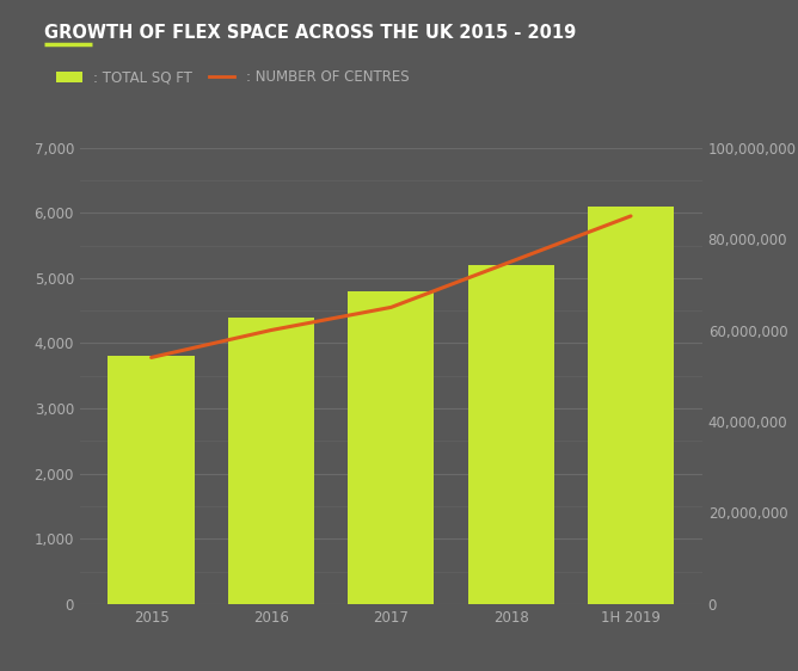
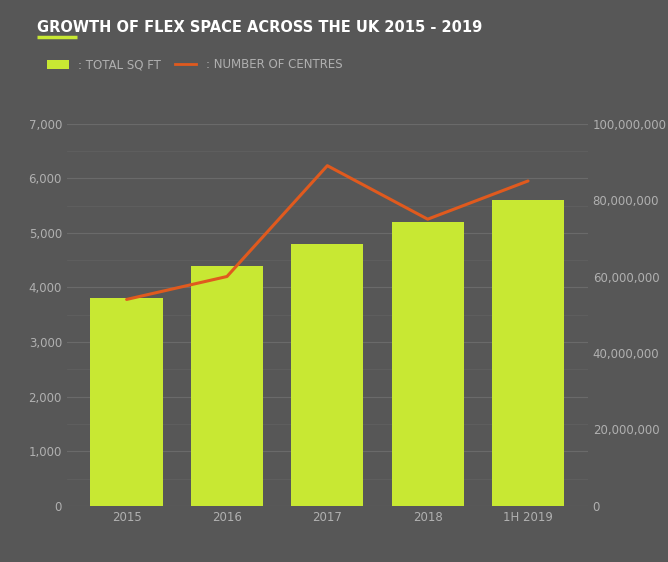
: NUMBER OF CENTRES/2017: 65,000,000 -> 89,000,000
: TOTAL SQ FT/1H 2019: 6,100 -> 5,600
